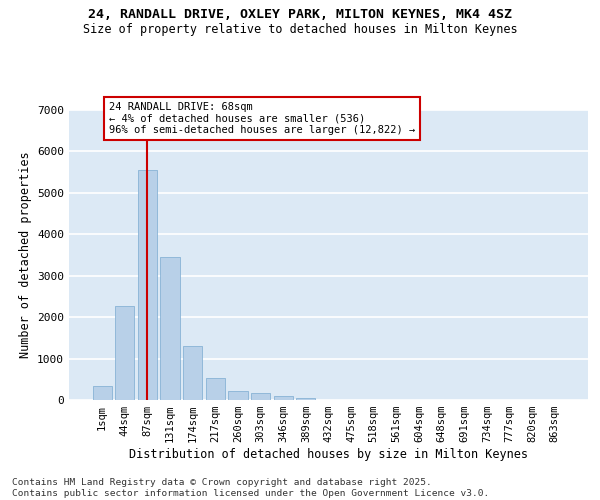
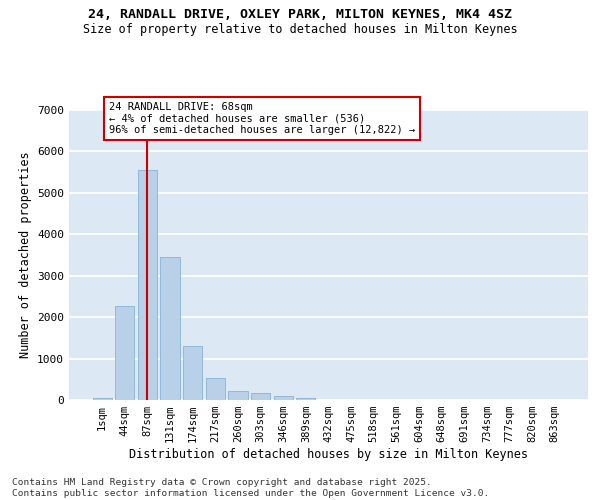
1sqm: 350 -> 60
